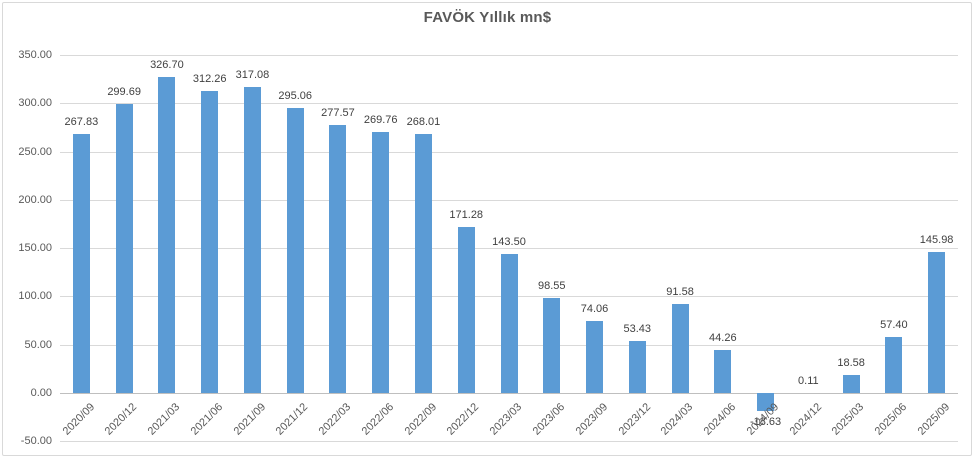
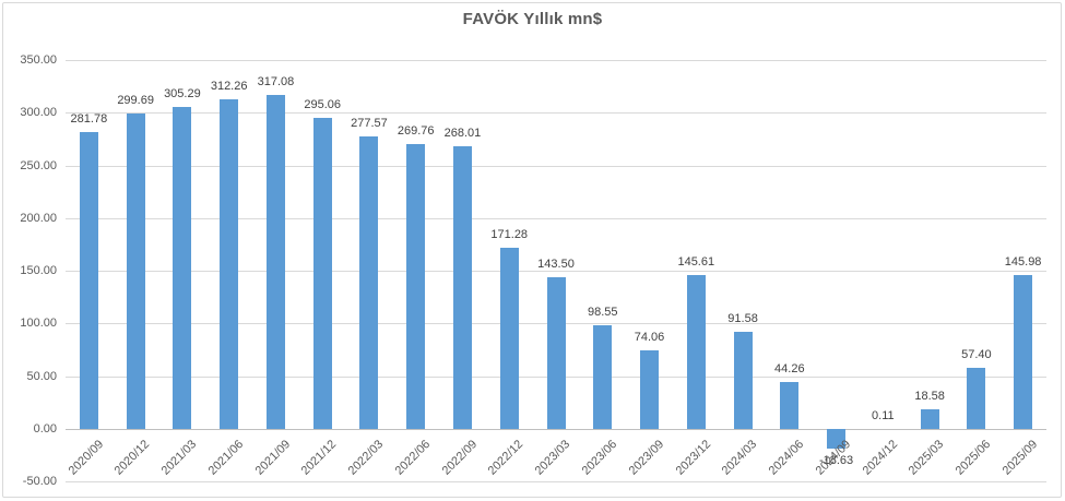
2020/09: 267.83 -> 281.78
2021/03: 326.70 -> 305.29
2023/12: 53.43 -> 145.61
